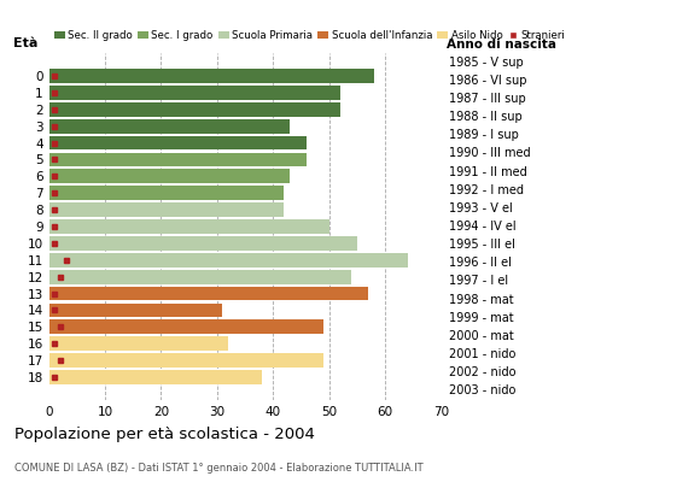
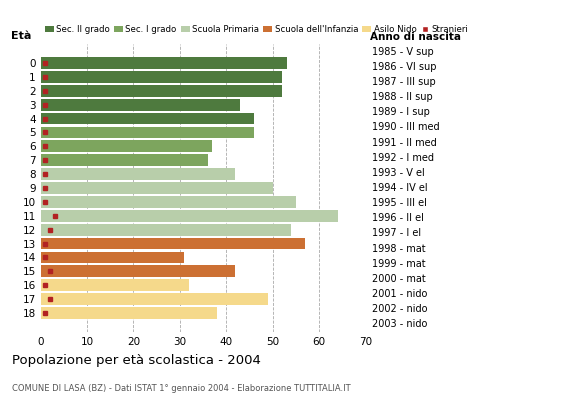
0: 58 -> 53
6: 43 -> 37
7: 42 -> 36
15: 49 -> 42
